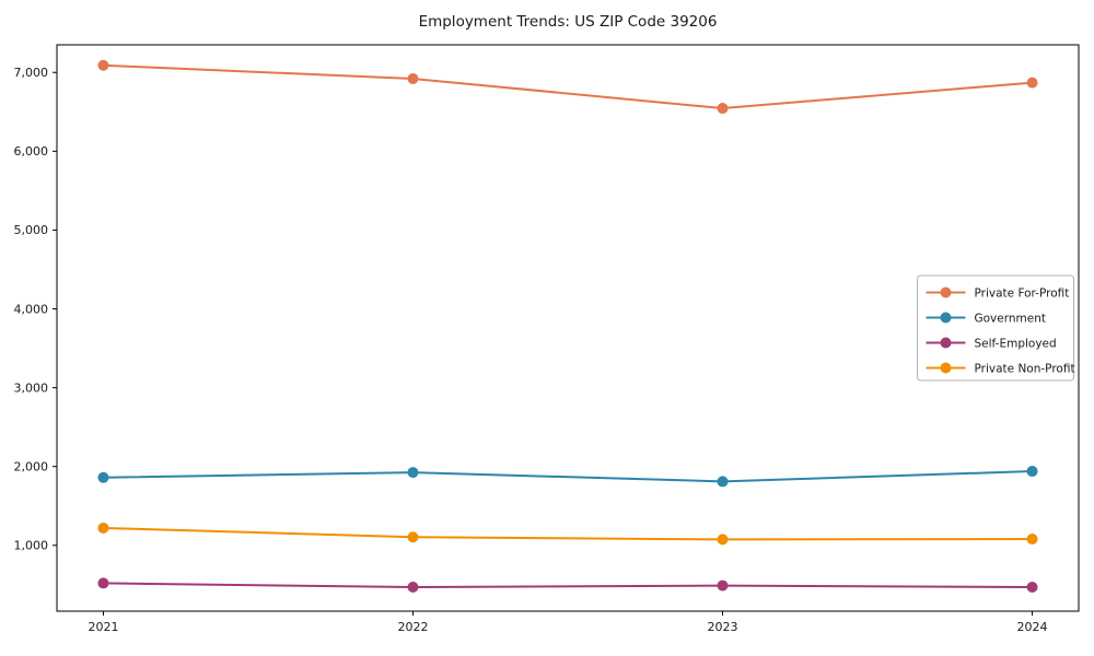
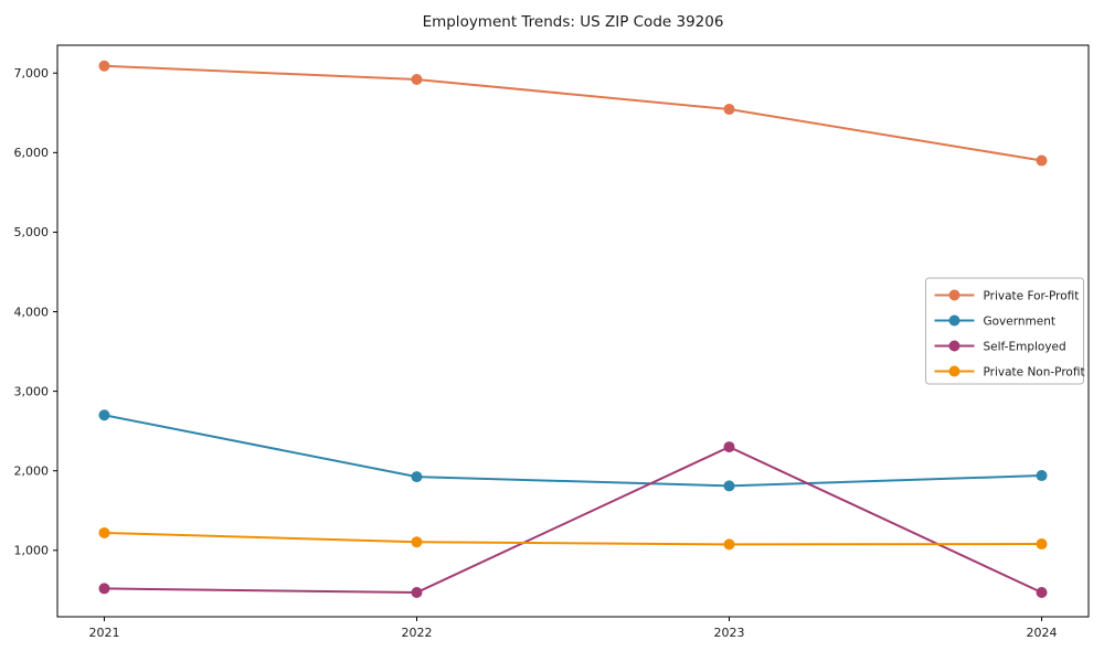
Government/2021: 1900 -> 2700
Self-Employed/2023: 500 -> 2300
Private For-Profit/2024: 6900 -> 5900
